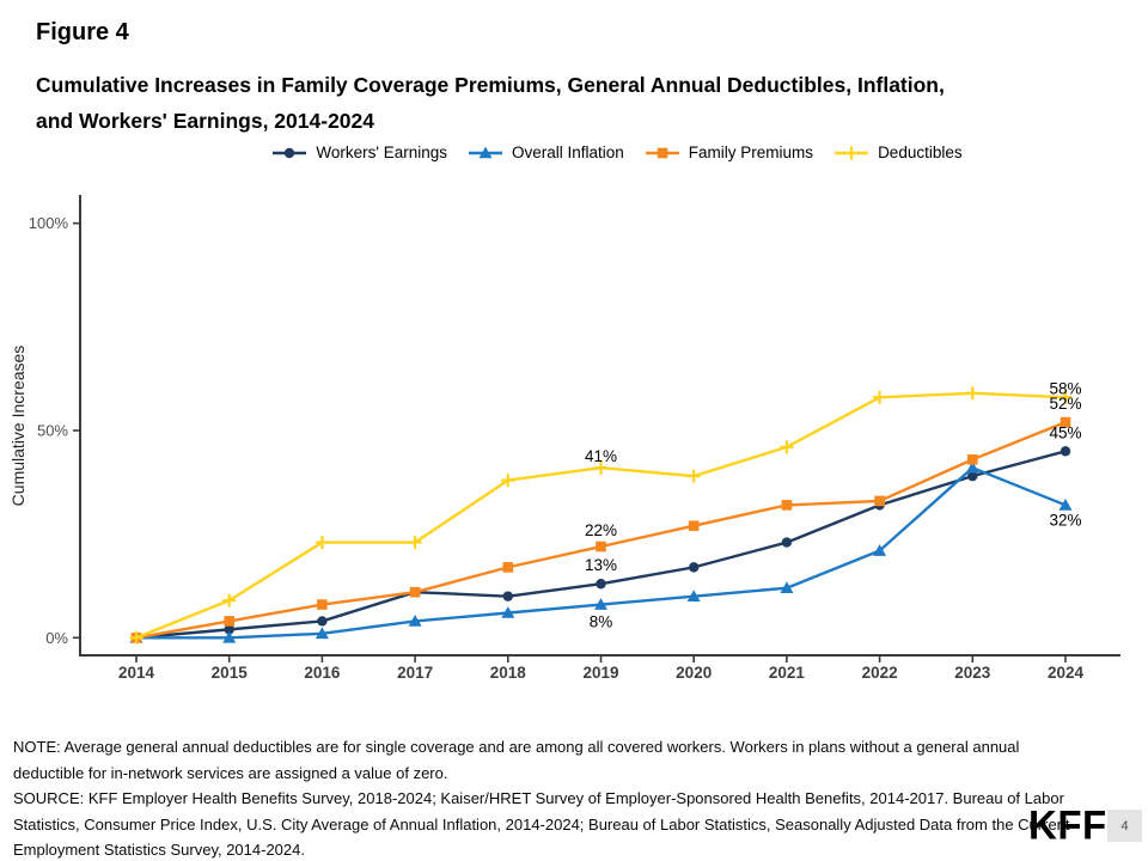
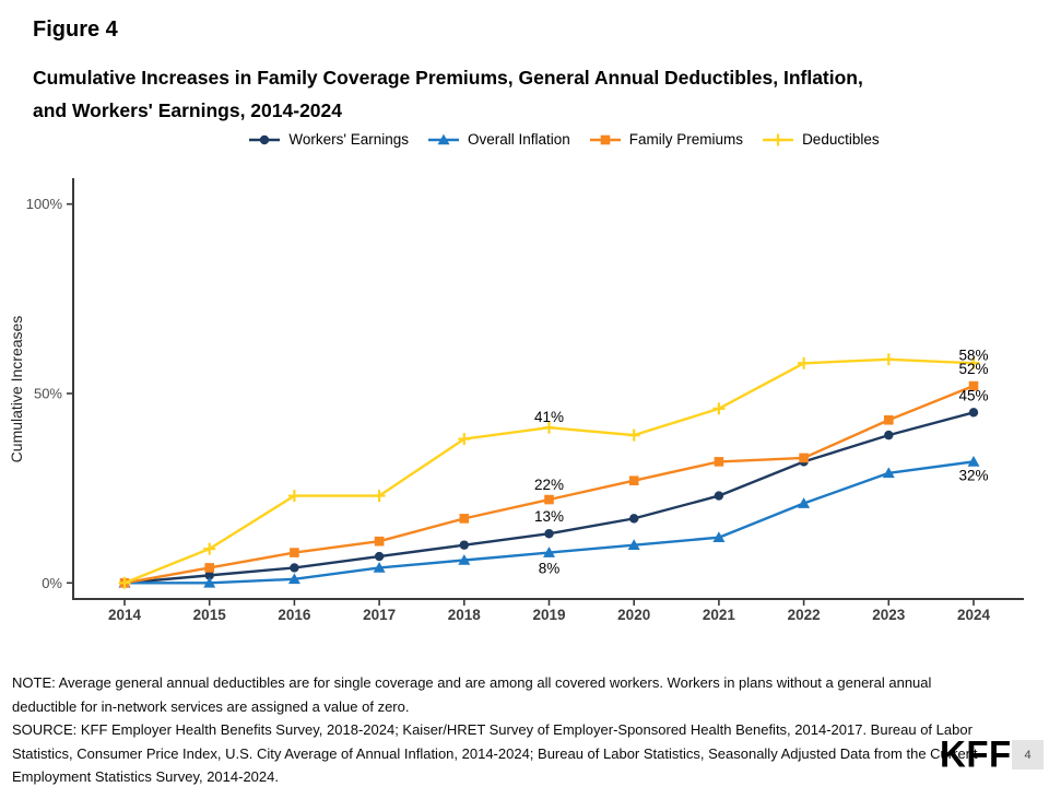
Workers' Earnings/2017: 11% -> 7%
Overall Inflation/2023: 41% -> 29%
